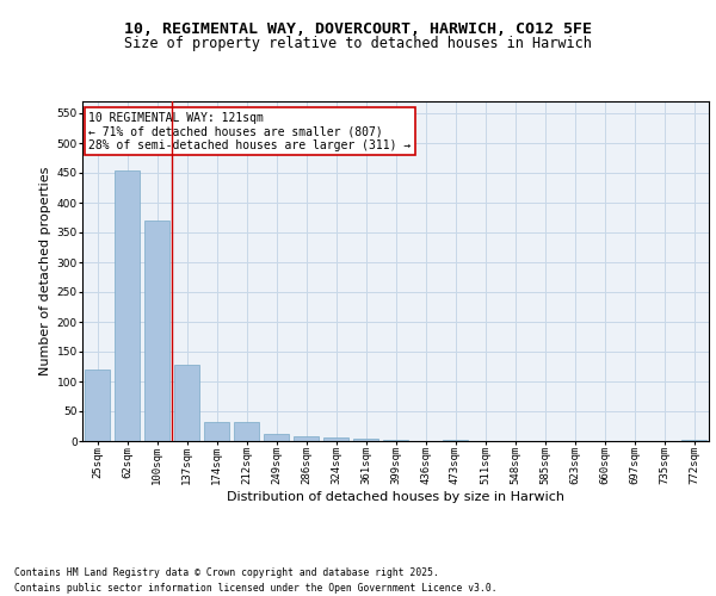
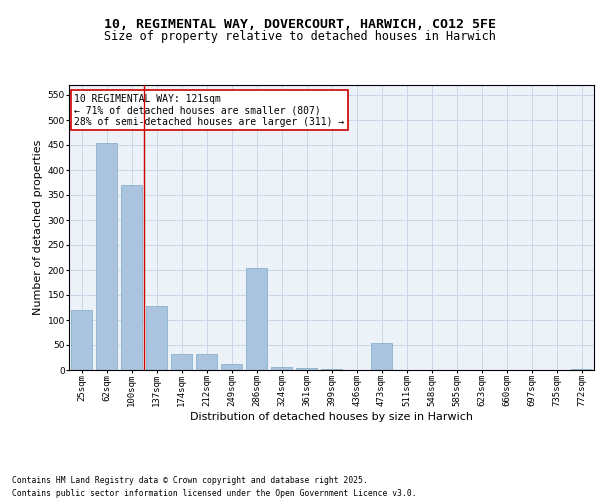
286sqm: 9 -> 204
473sqm: 2 -> 54
